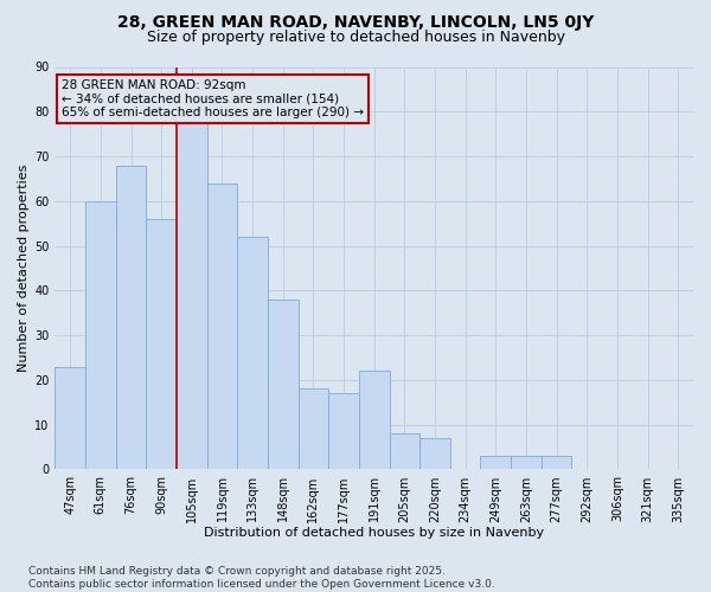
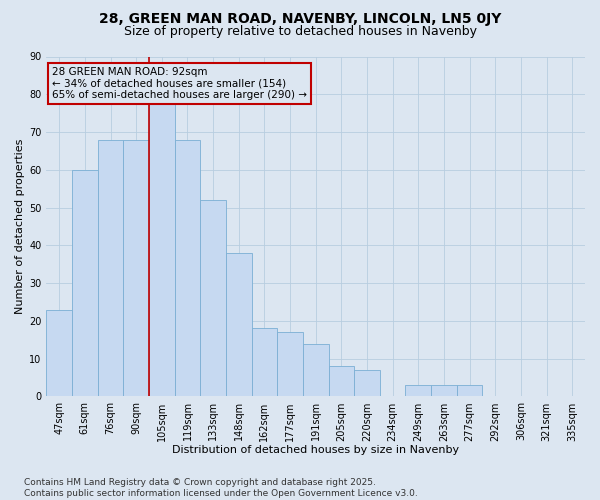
90sqm: 56 -> 68
119sqm: 64 -> 68
191sqm: 22 -> 14
